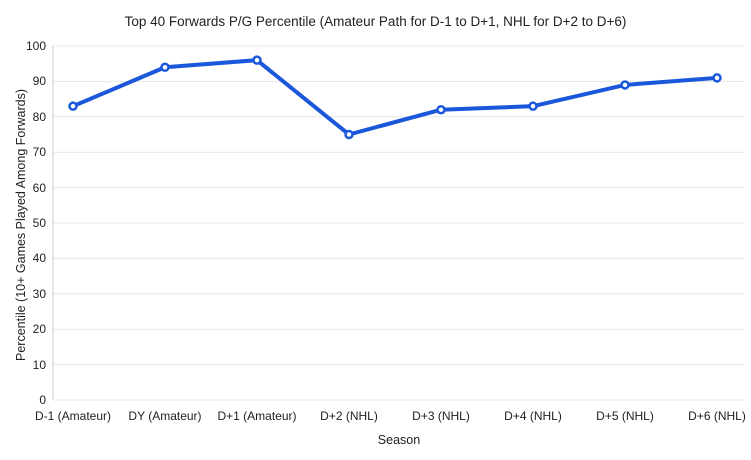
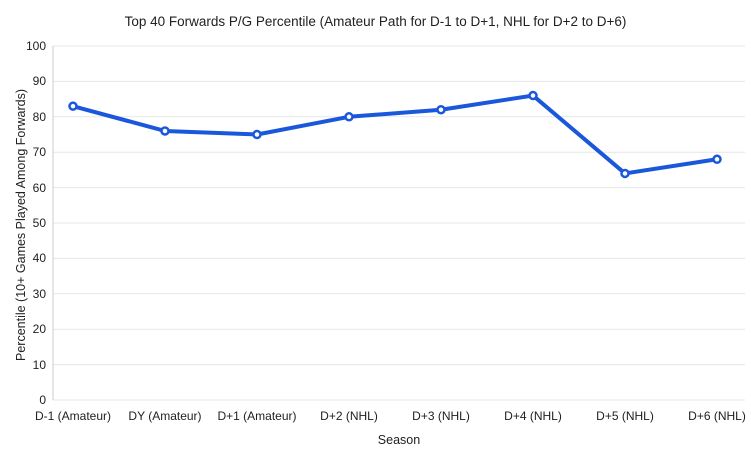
DY (Amateur): 94 -> 76
D+1 (Amateur): 96 -> 75
D+2 (NHL): 75 -> 80
D+4 (NHL): 83 -> 86
D+5 (NHL): 89 -> 64
D+6 (NHL): 91 -> 68
